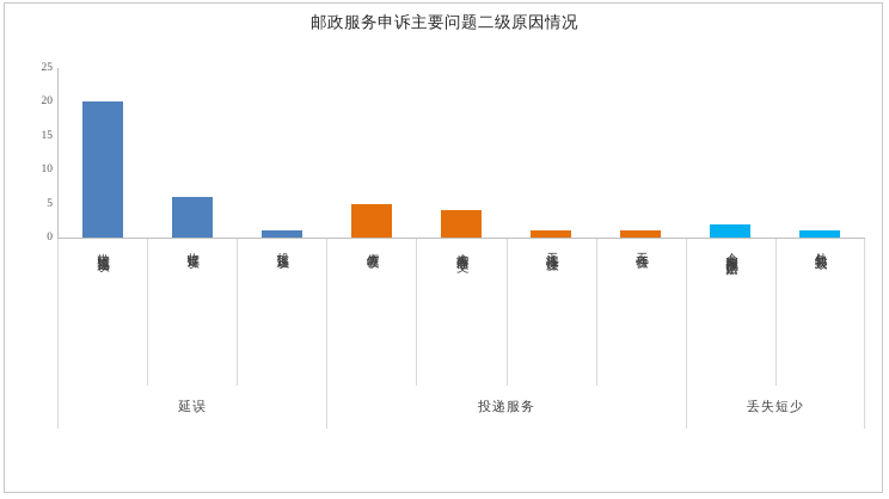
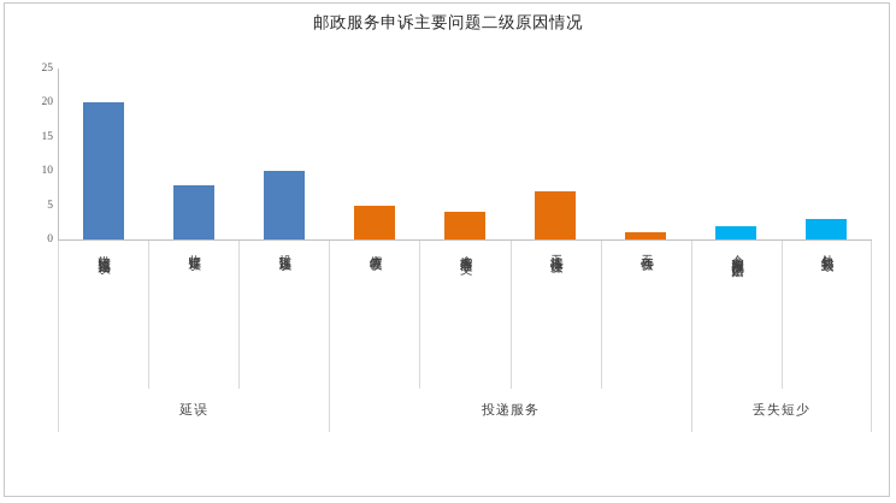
收寄延误: 6 -> 8
投递延误: 1 -> 10
无法投递快件: 1 -> 7
外包装损毁: 1 -> 3
